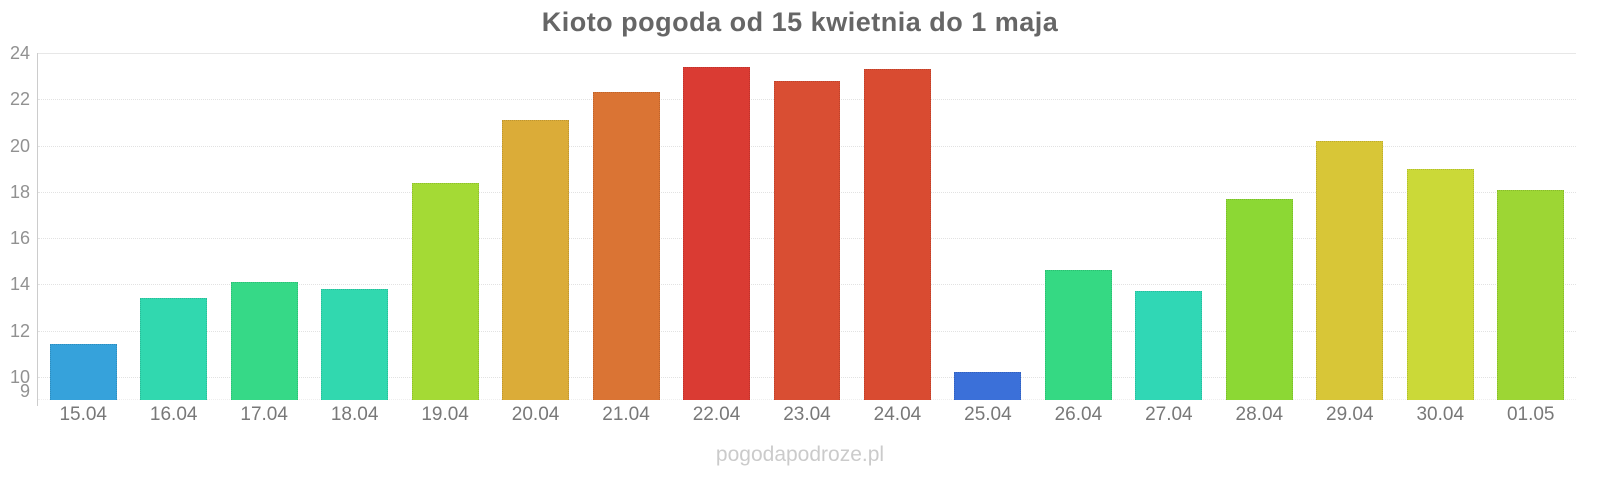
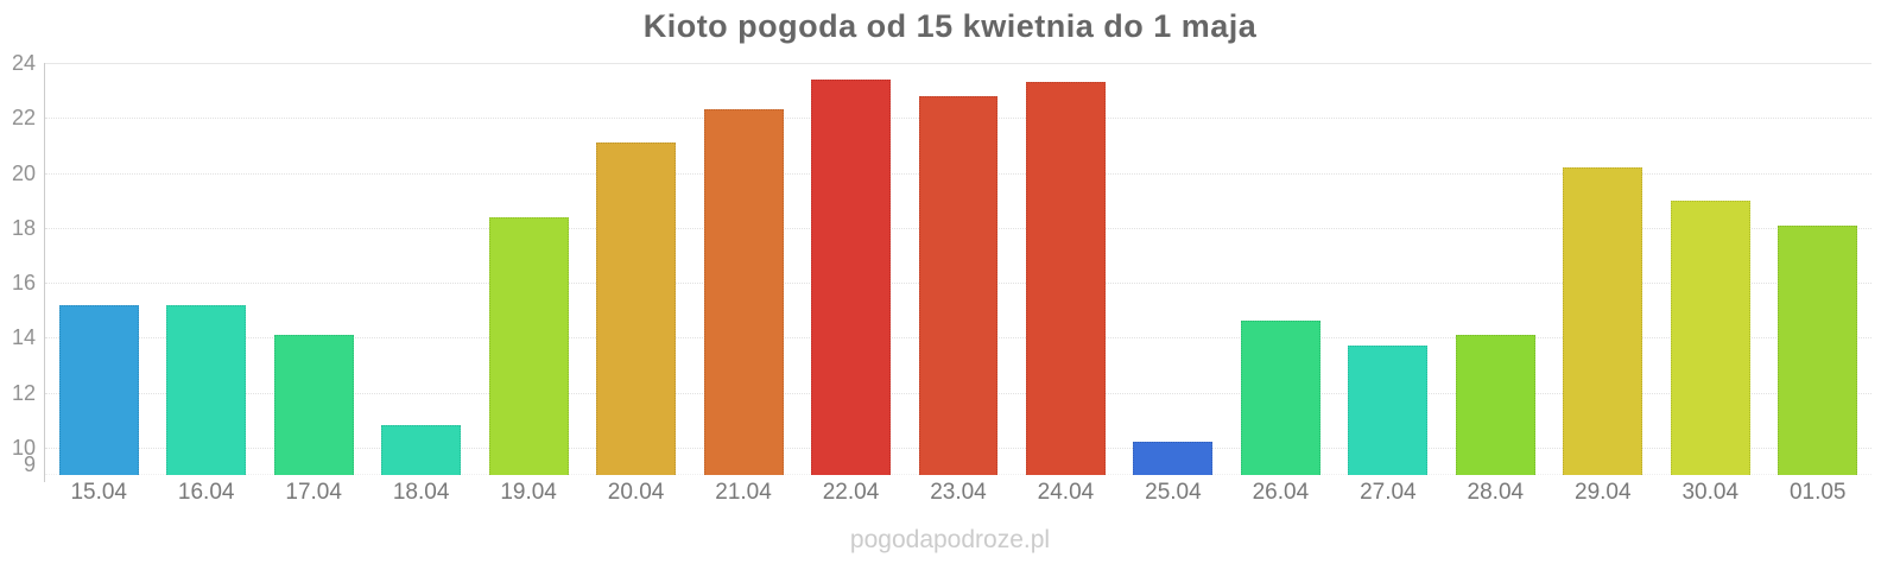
15.04: 11.4 -> 15.2
16.04: 13.4 -> 15.2
18.04: 13.8 -> 10.8
28.04: 17.7 -> 14.1
